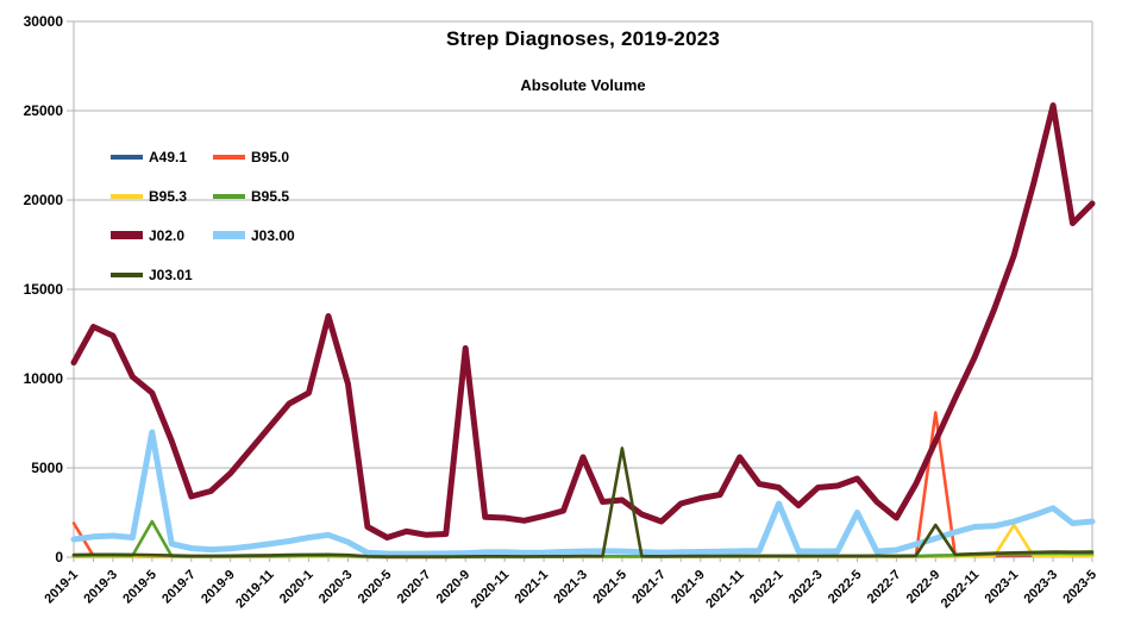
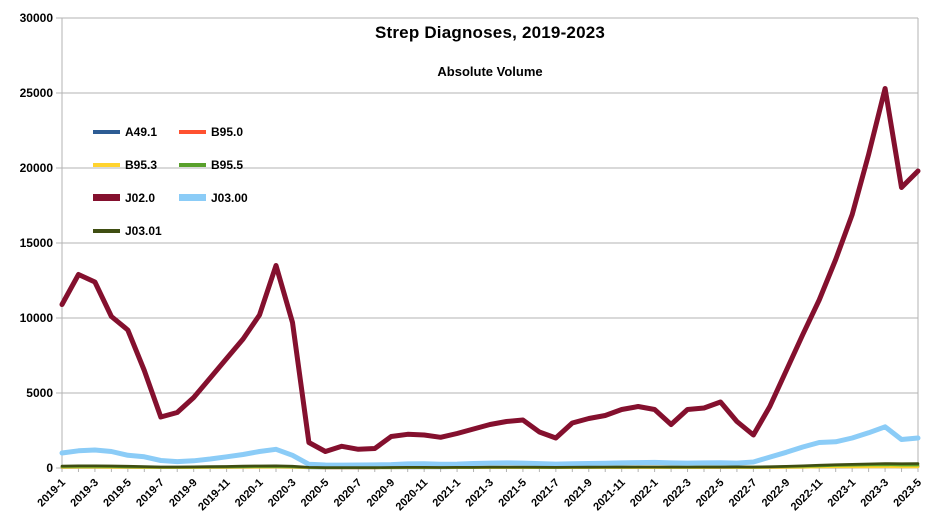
B95.0/2019-1: 1900 -> 100
B95.5/2019-5: 2000 -> 100
J03.00/2019-5: 7000 -> 800
J02.0/2020-1: 9200 -> 10200
J02.0/2020-9: 11700 -> 2100
J02.0/2021-3: 5600 -> 2900
J03.01/2021-5: 6100 -> 100
J02.0/2021-11: 5600 -> 3900
J03.00/2022-1: 3000 -> 400
J03.00/2022-5: 2500 -> 400
B95.0/2022-9: 8100 -> 100
J03.01/2022-9: 1800 -> 100
B95.3/2023-1: 1800 -> 100
